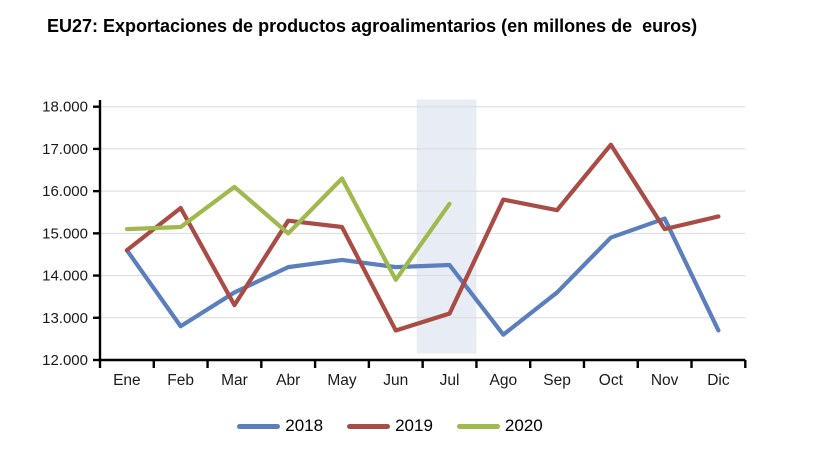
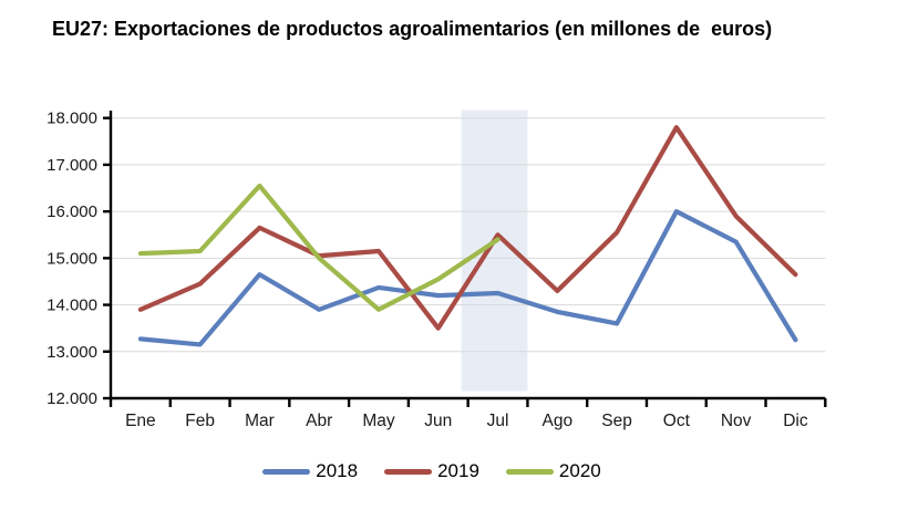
2018/Ene: 14600 -> 13300
2019/Ene: 14600 -> 13900
2018/Feb: 12800 -> 13200
2019/Feb: 15600 -> 14400
2018/Mar: 13600 -> 14600
2019/Mar: 13300 -> 15600
2020/Mar: 16100 -> 16600
2018/Abr: 14200 -> 13900
2019/Abr: 15300 -> 15000
2020/May: 16300 -> 13900
2019/Jun: 12700 -> 13500
2020/Jun: 13900 -> 14600
2019/Jul: 13100 -> 15500
2020/Jul: 15700 -> 15400
2018/Ago: 12600 -> 13800
2019/Ago: 15800 -> 14300
2018/Oct: 14900 -> 16000
2019/Oct: 17100 -> 17800
2019/Nov: 15100 -> 15900
2018/Dic: 12700 -> 13200
2019/Dic: 15400 -> 14600
